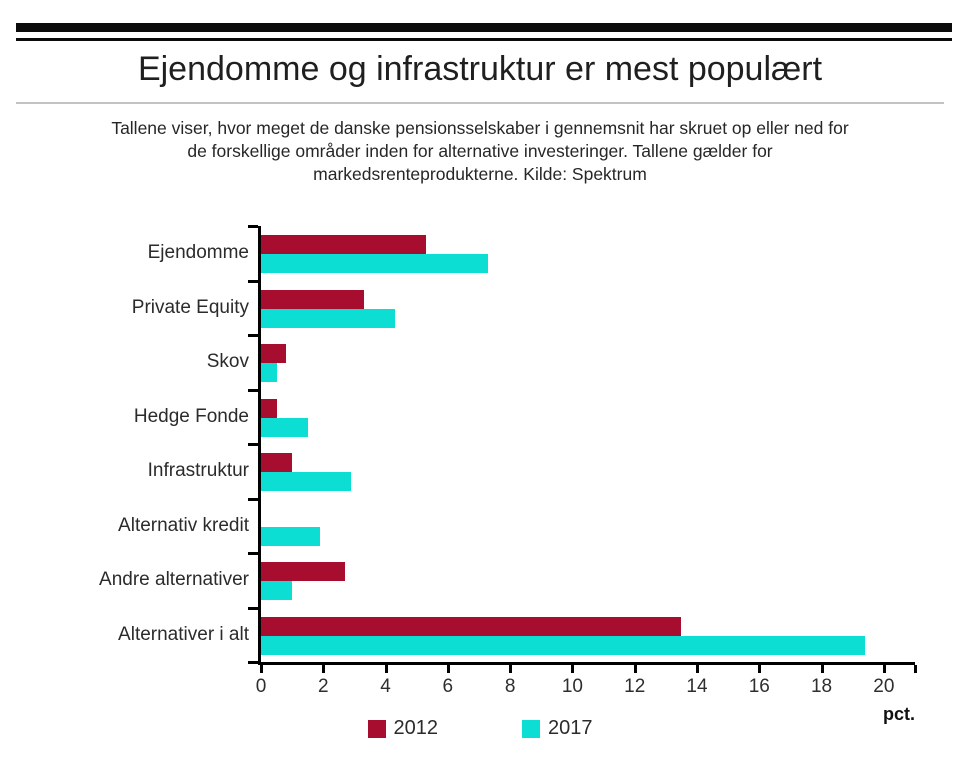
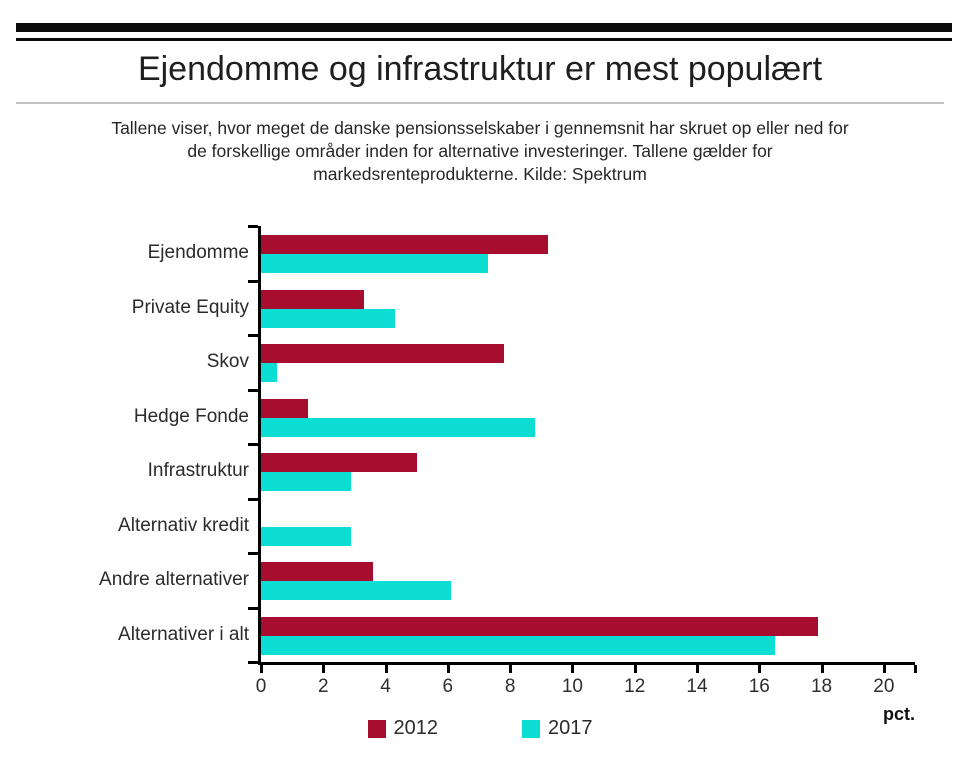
2012/Ejendomme: 5.3 -> 9.2
2012/Skov: 0.8 -> 7.8
2012/Hedge Fonde: 0.5 -> 1.5
2017/Hedge Fonde: 1.5 -> 8.8
2012/Infrastruktur: 1.0 -> 5.0
2017/Alternativ kredit: 1.9 -> 2.9
2012/Andre alternativer: 2.7 -> 3.6
2017/Andre alternativer: 1.0 -> 6.1
2012/Alternativer i alt: 13.5 -> 17.9
2017/Alternativer i alt: 19.4 -> 16.5
